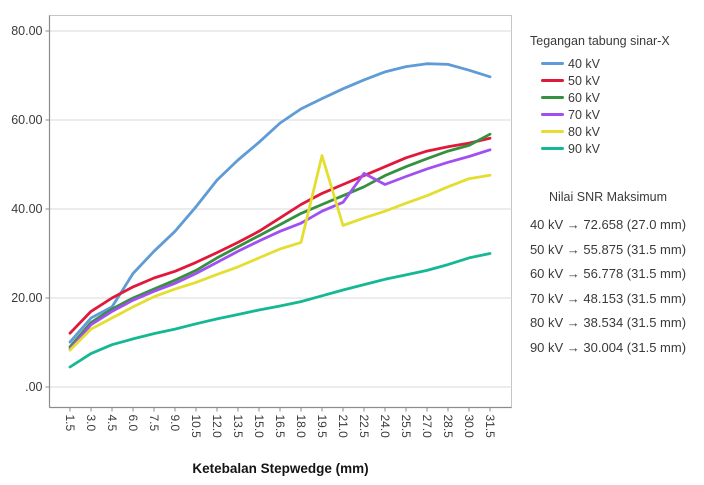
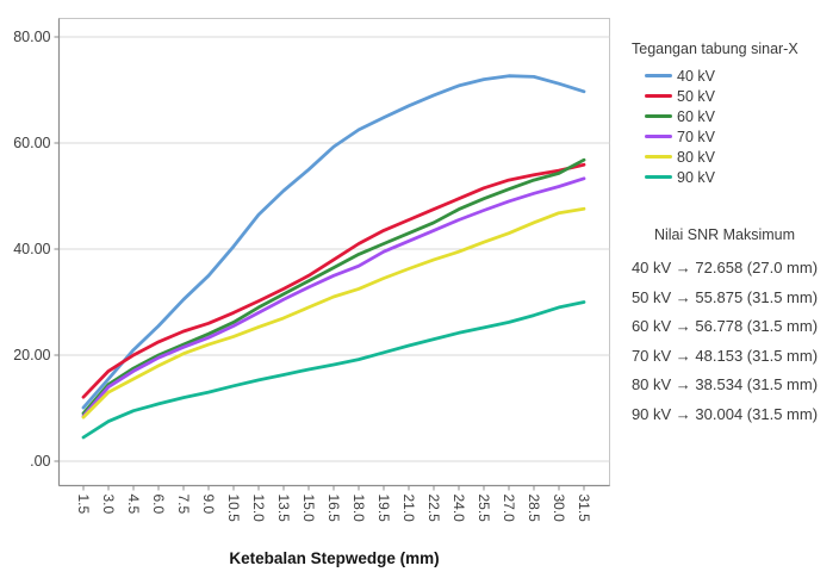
40 kV/4.5: 18 -> 21
80 kV/19.5: 52 -> 34
70 kV/22.5: 48 -> 44
